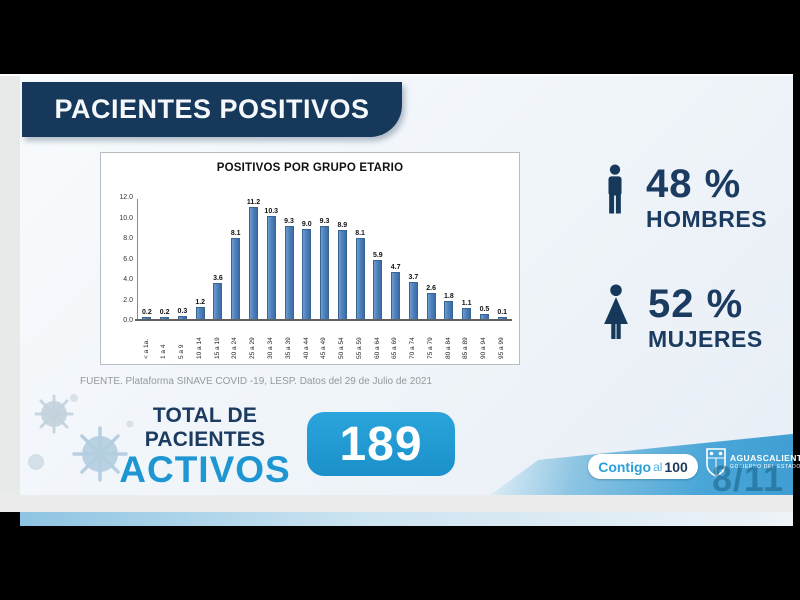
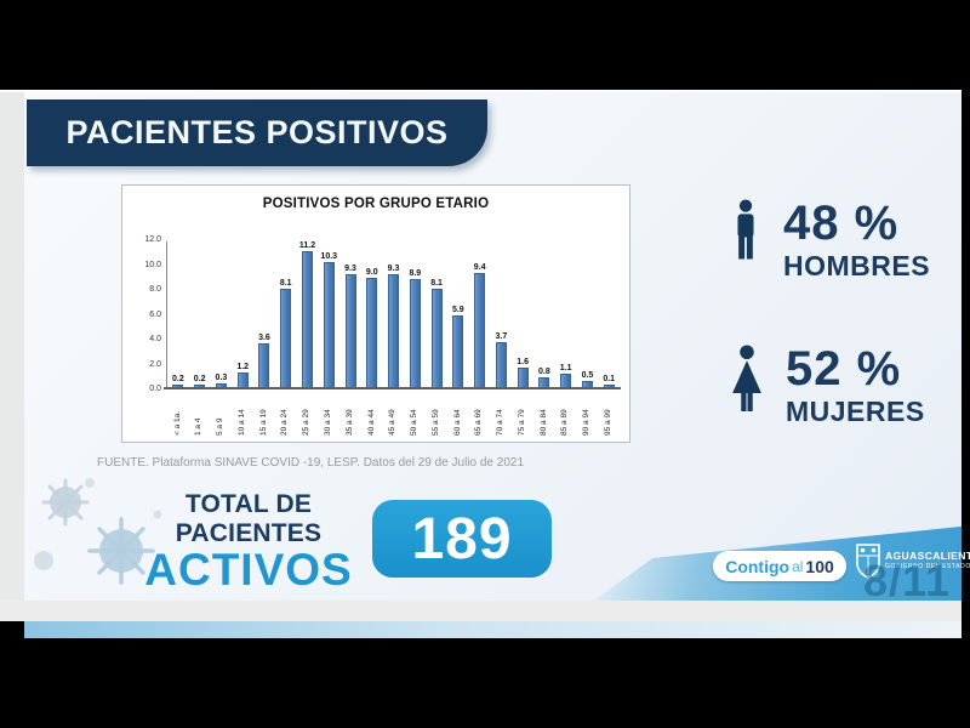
65 a 69: 4.7 -> 9.4
75 a 79: 2.6 -> 1.6
80 a 84: 1.8 -> 0.8
